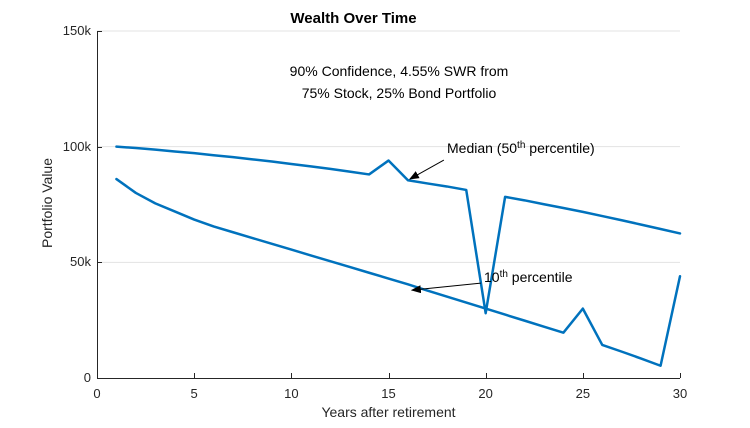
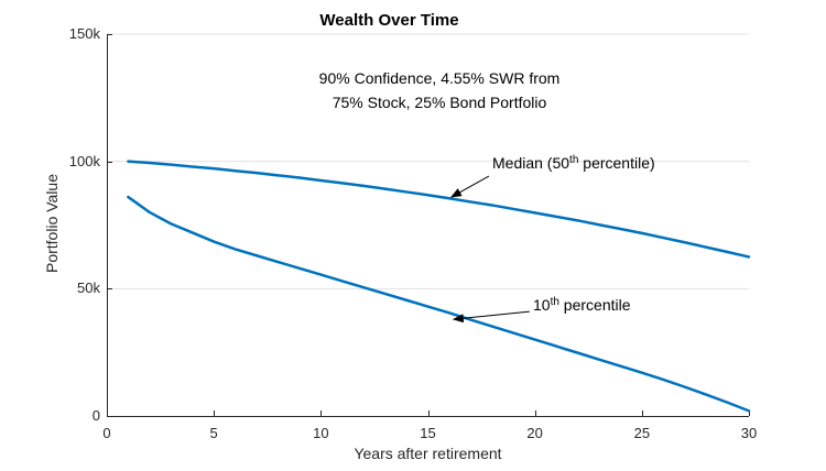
Median (50th percentile)/15: 94k -> 87k
Median (50th percentile)/20: 28k -> 80k
10th percentile/25: 30k -> 17k
10th percentile/30: 44k -> 2k
